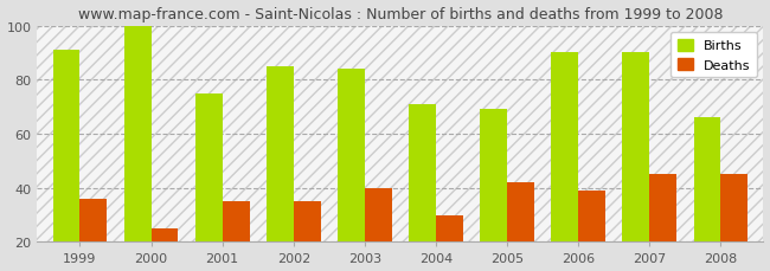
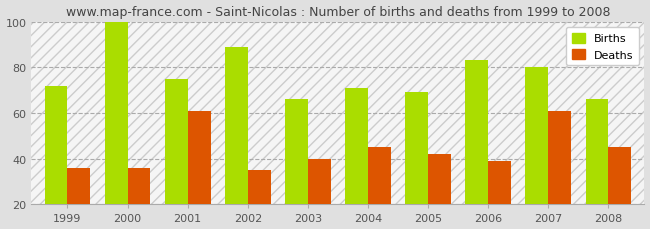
Births/1999: 91 -> 72
Deaths/2000: 25 -> 36
Deaths/2001: 35 -> 61
Births/2002: 85 -> 89
Births/2003: 84 -> 66
Deaths/2004: 30 -> 45
Births/2006: 90 -> 83
Births/2007: 90 -> 80
Deaths/2007: 45 -> 61
